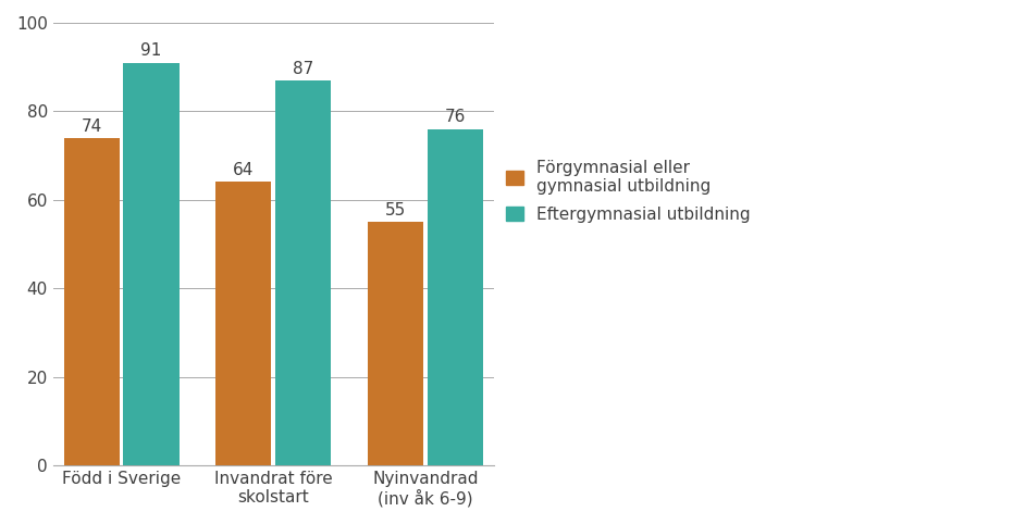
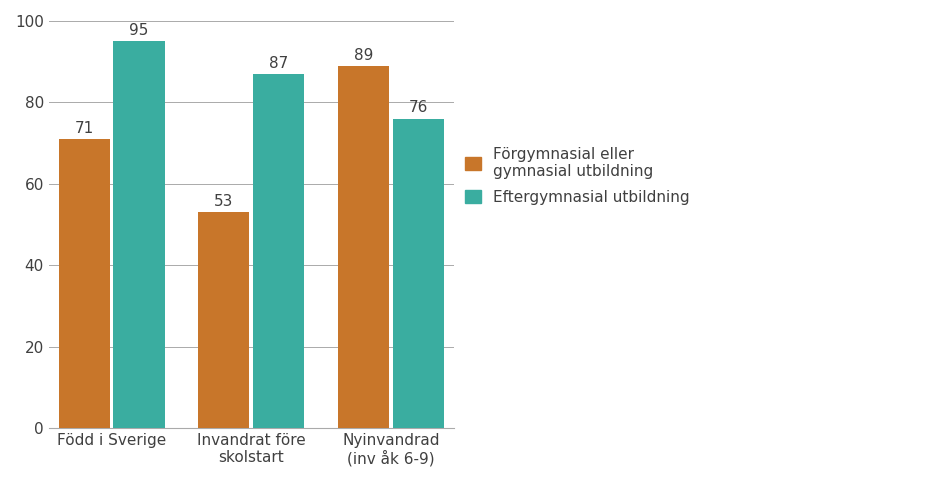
Förgymnasial eller gymnasial utbildning/Född i Sverige: 74 -> 71
Eftergymnasial utbildning/Född i Sverige: 91 -> 95
Förgymnasial eller gymnasial utbildning/Invandrat före skolstart: 64 -> 53
Förgymnasial eller gymnasial utbildning/Nyinvandrad (inv åk 6-9): 55 -> 89
